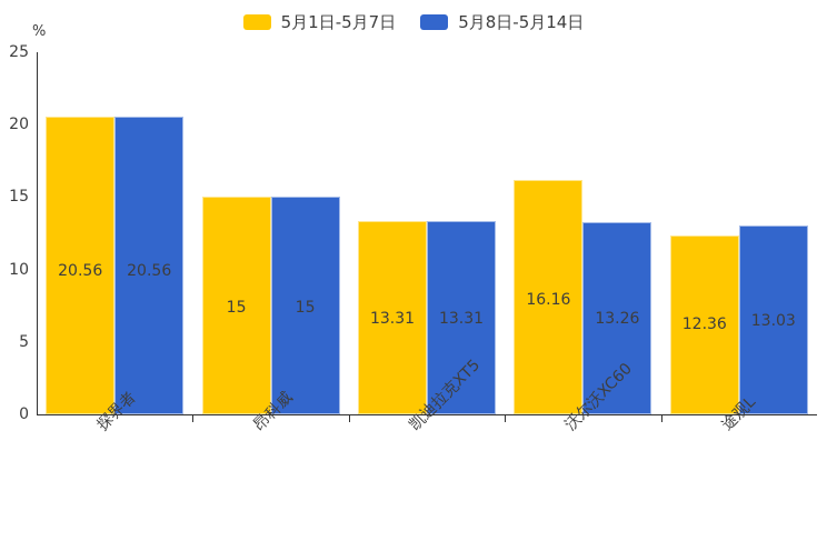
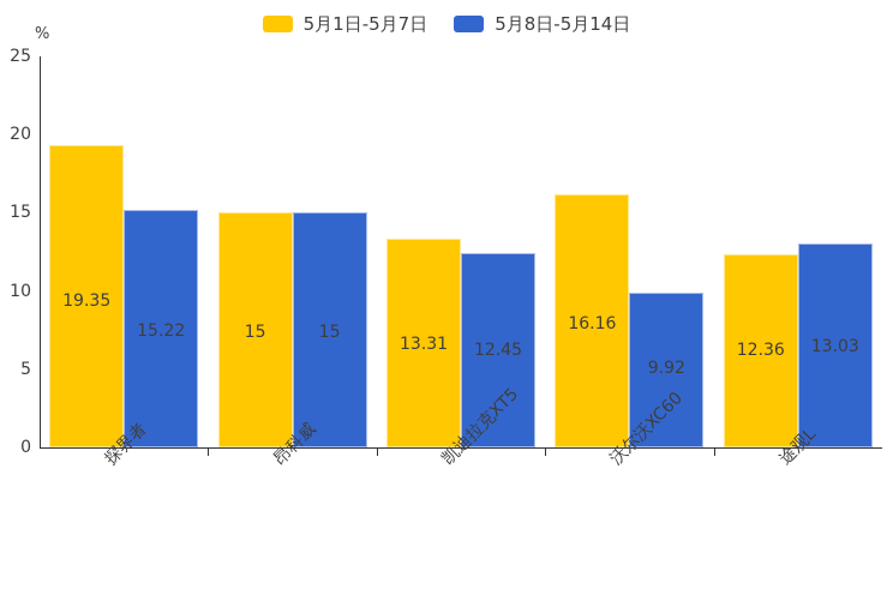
5月1日-5月7日/探界者: 20.56 -> 19.35
5月8日-5月14日/探界者: 20.56 -> 15.22
5月8日-5月14日/凯迪拉克XT5: 13.31 -> 12.45
5月8日-5月14日/沃尔沃XC60: 13.26 -> 9.92
